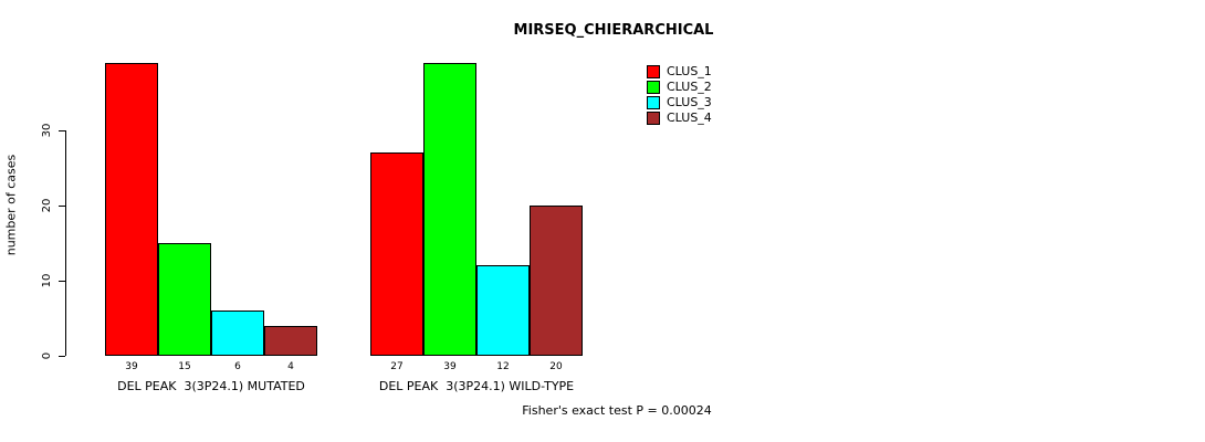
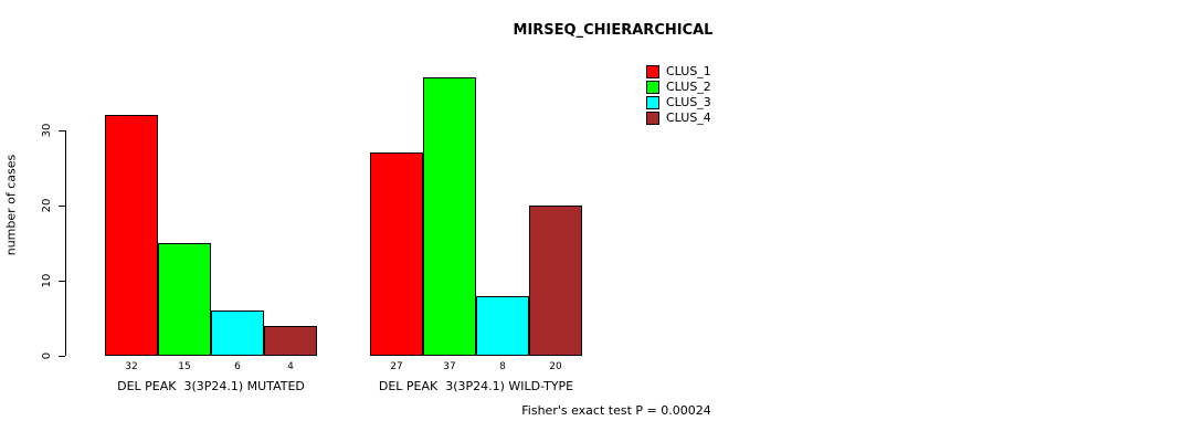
CLUS_1/DEL PEAK 3(3P24.1) MUTATED: 39 -> 32
CLUS_2/DEL PEAK 3(3P24.1) WILD-TYPE: 39 -> 37
CLUS_3/DEL PEAK 3(3P24.1) WILD-TYPE: 12 -> 8
